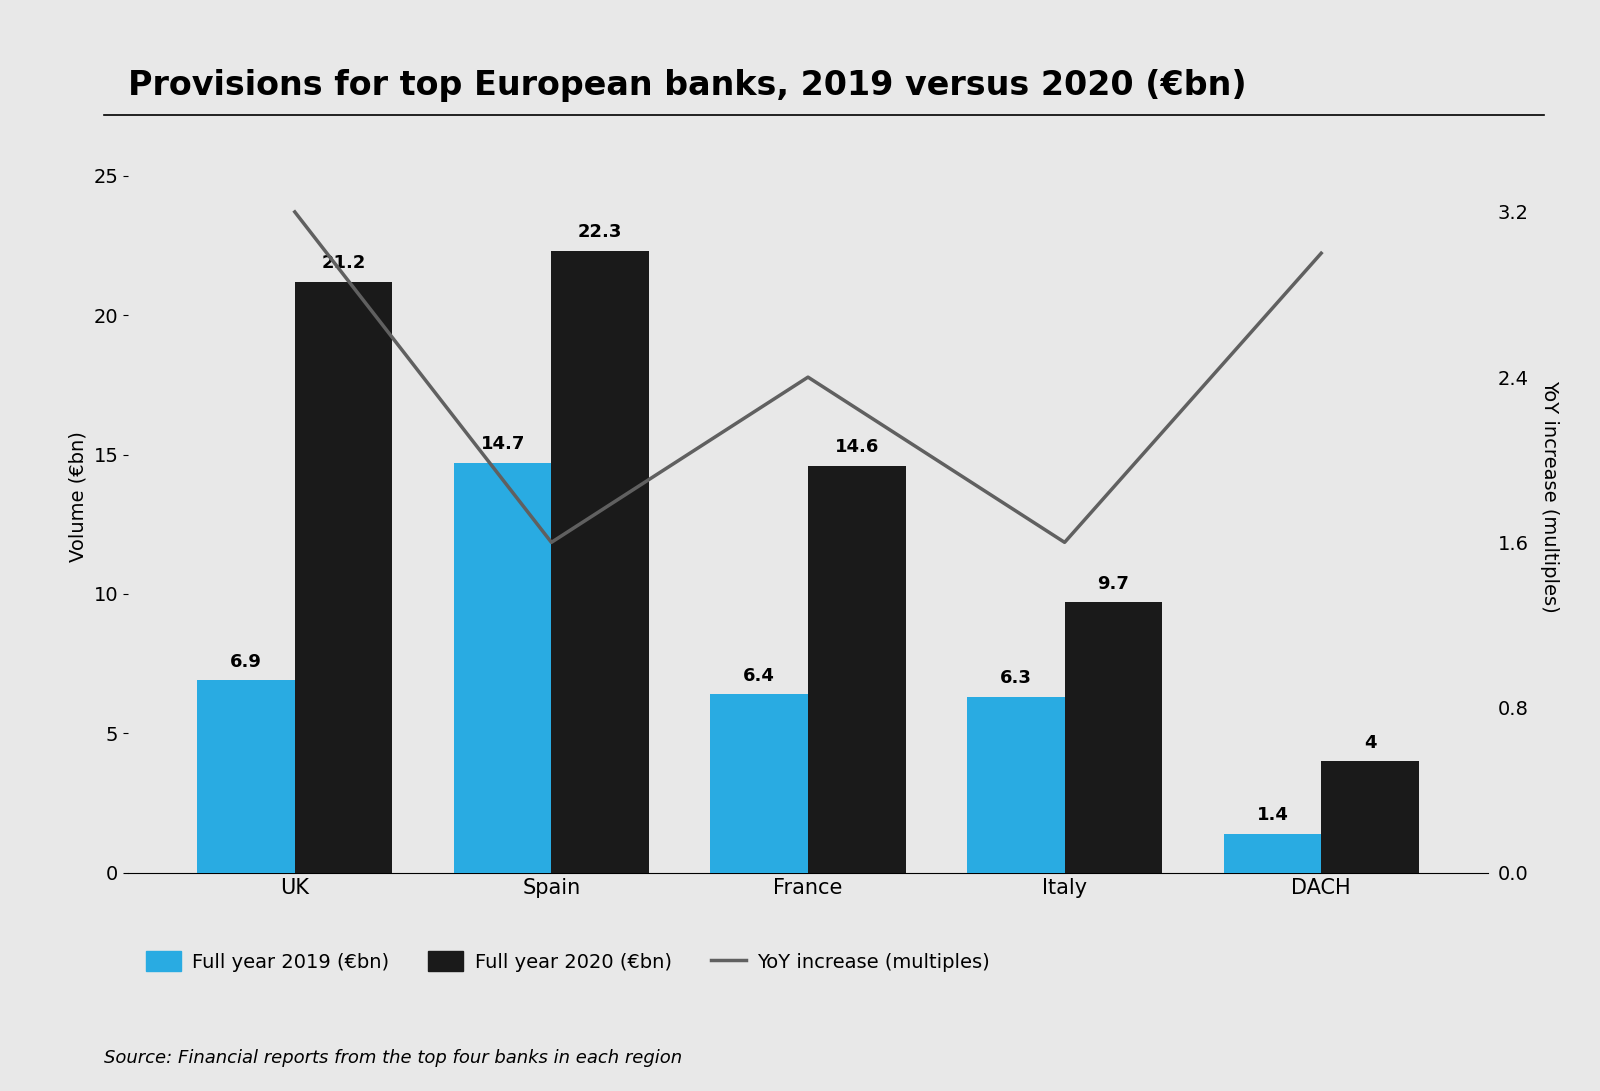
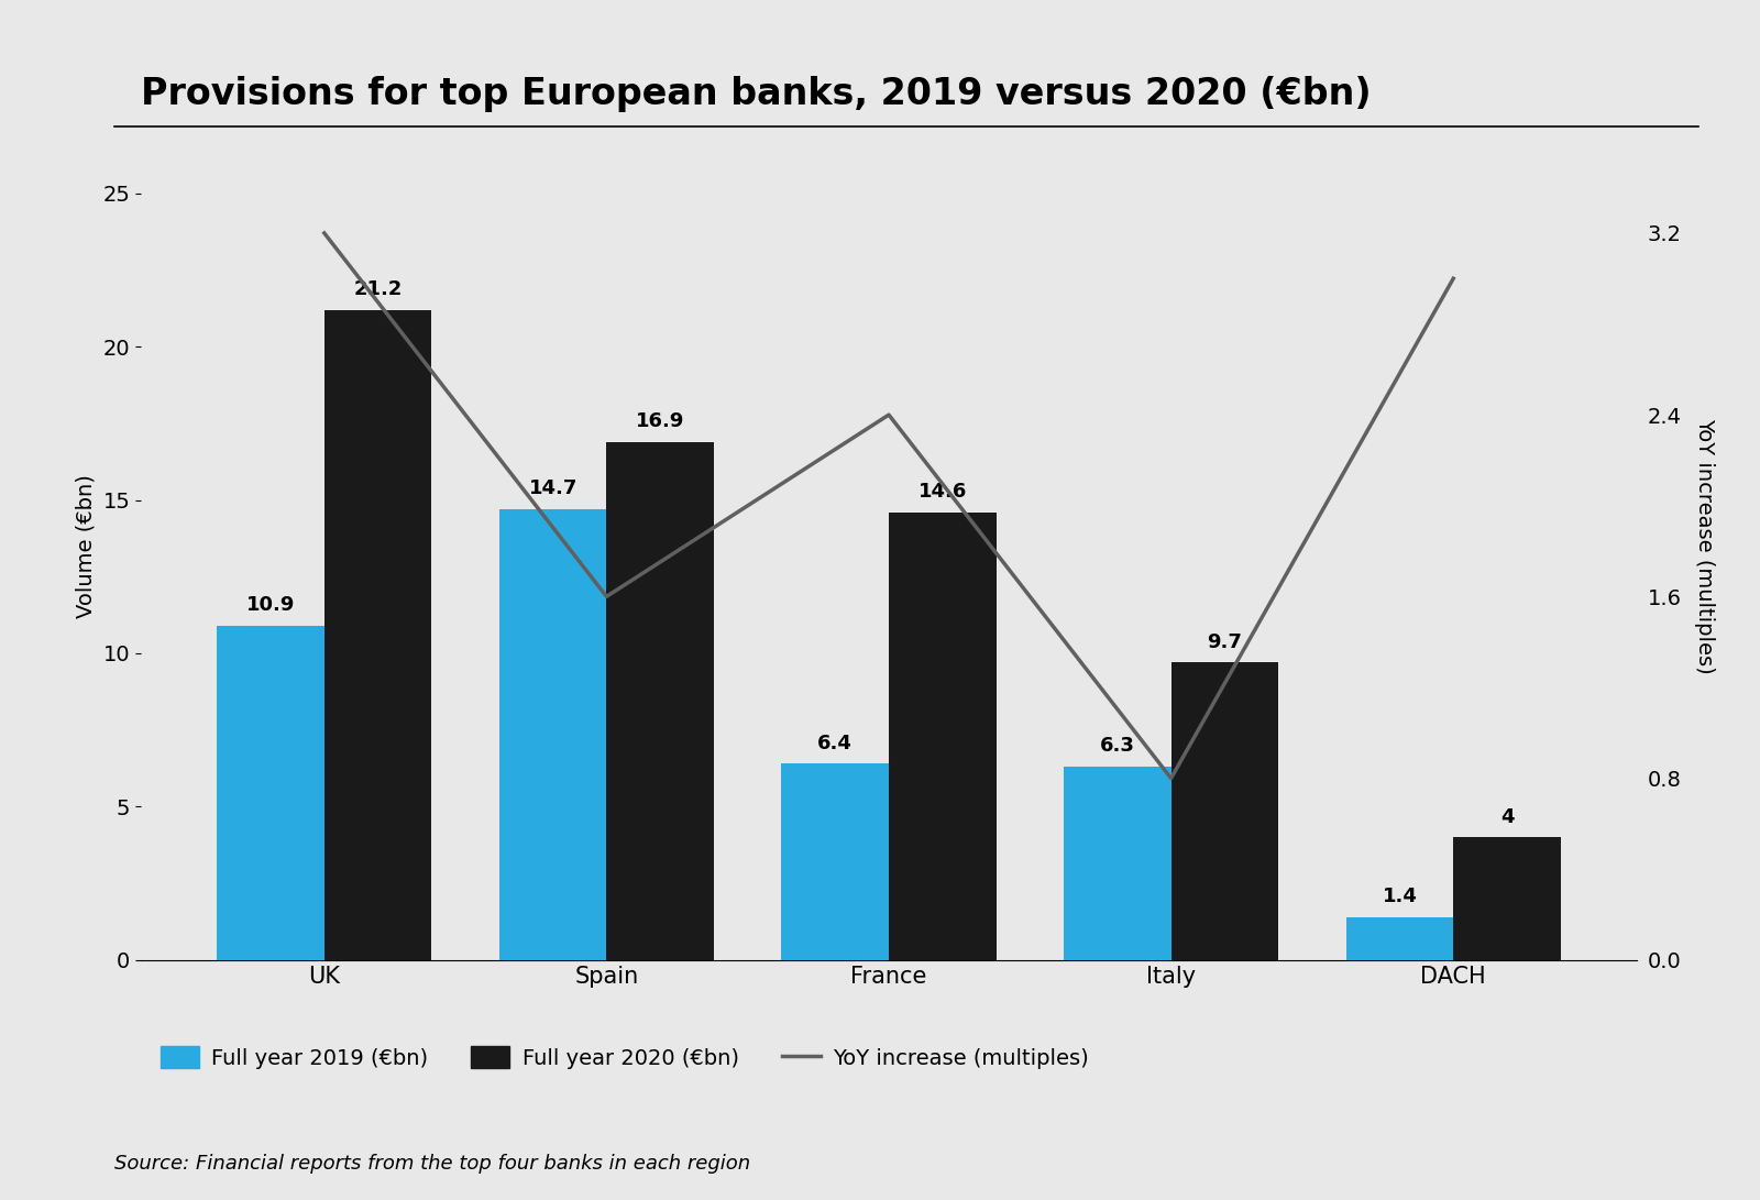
Full year 2019 (€bn)/UK: 6.9 -> 10.9
Full year 2020 (€bn)/Spain: 22.3 -> 16.9
YoY increase (multiples)/Italy: 1.6 -> 0.8
